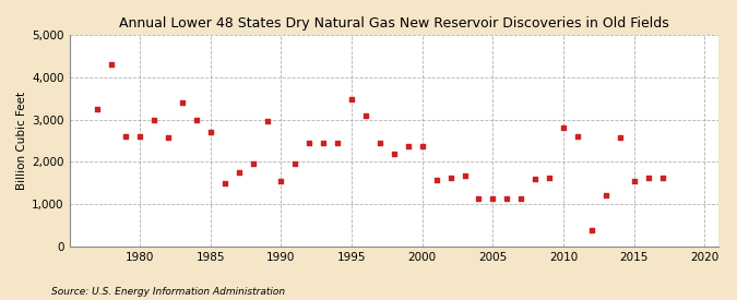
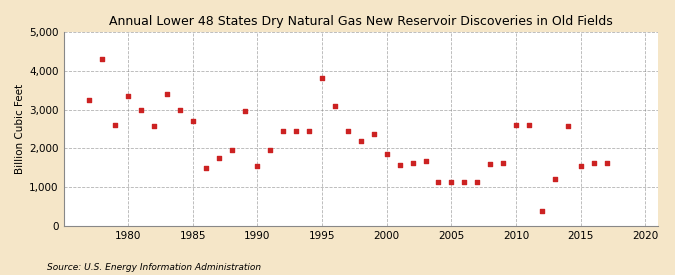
1980: 2,600 -> 3,350
1995: 3,480 -> 3,800
2000: 2,370 -> 1,850
2010: 2,800 -> 2,600
